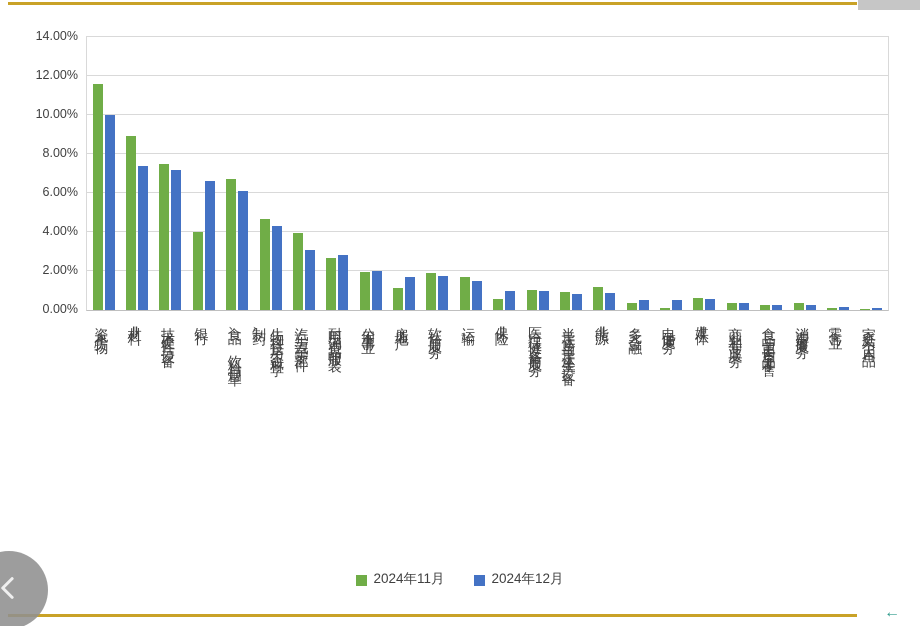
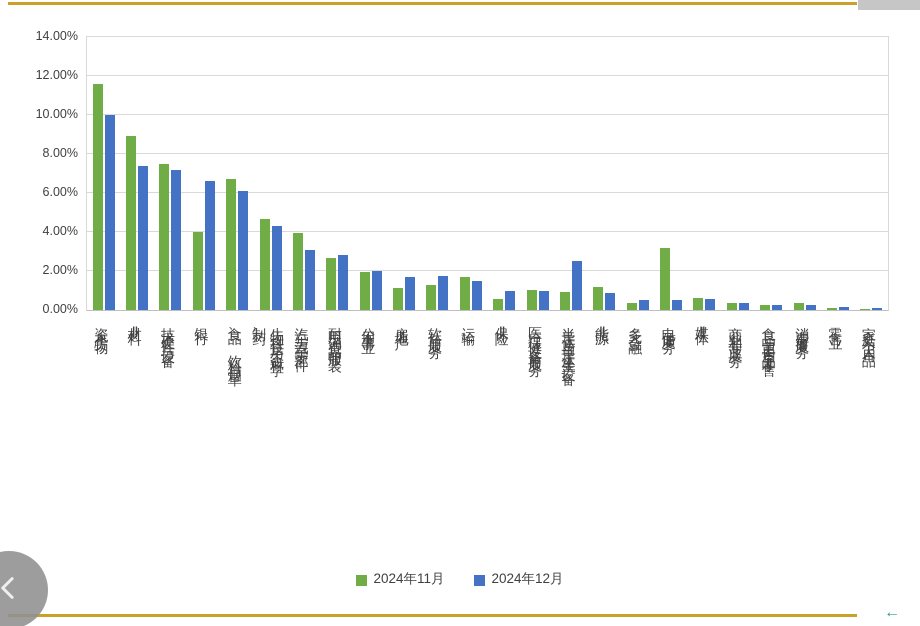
2024年11月/软件与服务: 1.9% -> 1.3%
2024年12月/半导体与半导体生产设备: 0.8% -> 2.5%
2024年11月/电信服务Ⅱ: 0.1% -> 3.2%
